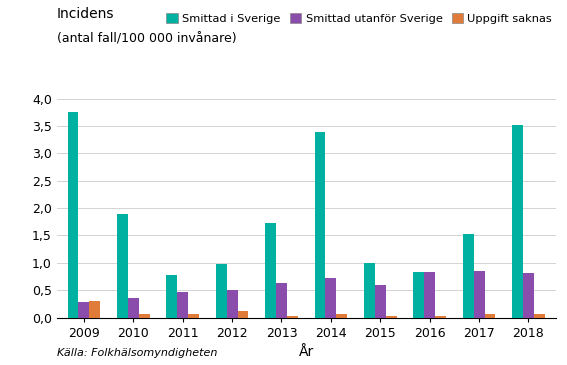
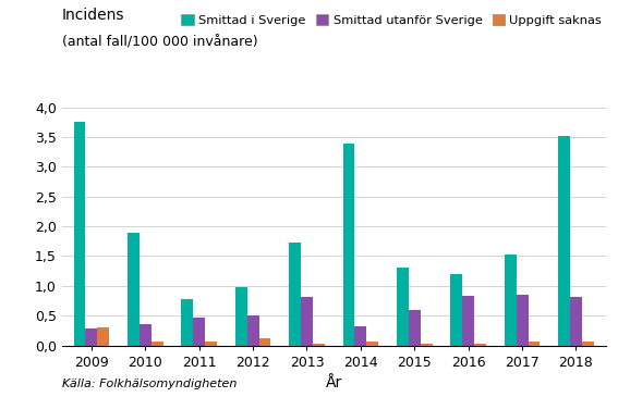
Smittad utanför Sverige/2013: 0,64 -> 0,82
Smittad utanför Sverige/2014: 0,72 -> 0,32
Smittad i Sverige/2015: 1,00 -> 1,30
Smittad i Sverige/2016: 0,83 -> 1,20
